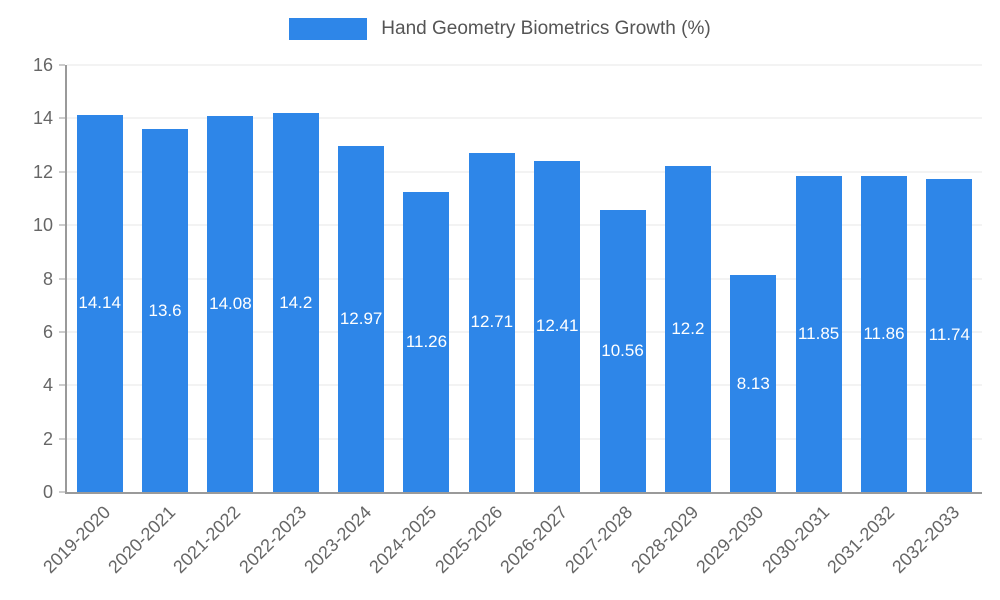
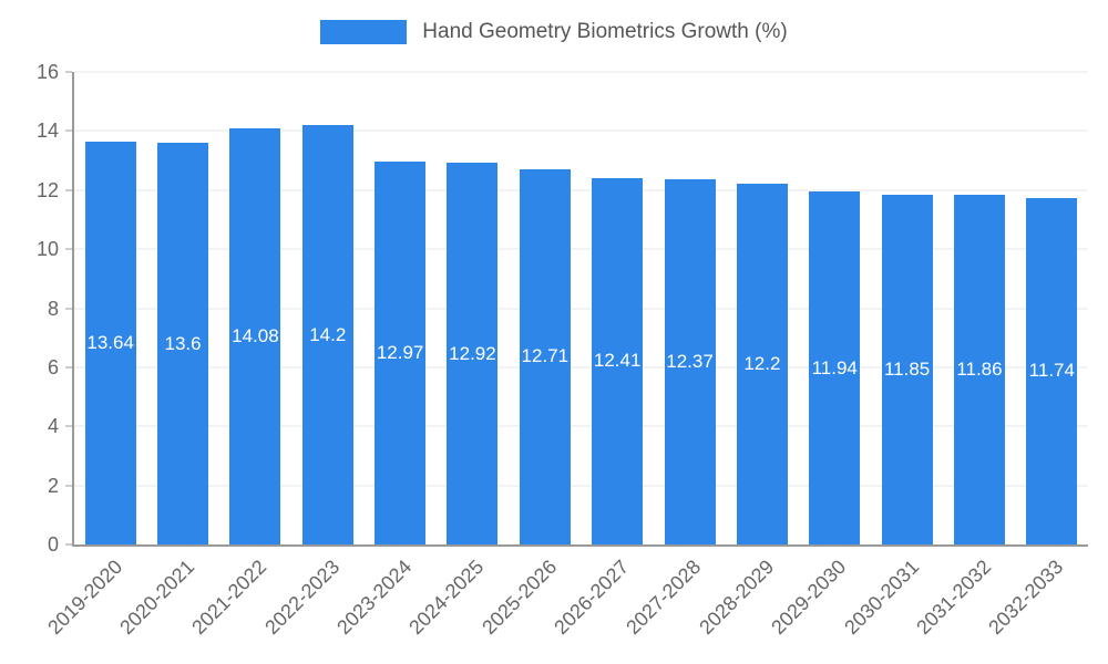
2019-2020: 14.14 -> 13.64
2024-2025: 11.26 -> 12.92
2027-2028: 10.56 -> 12.37
2029-2030: 8.13 -> 11.94
